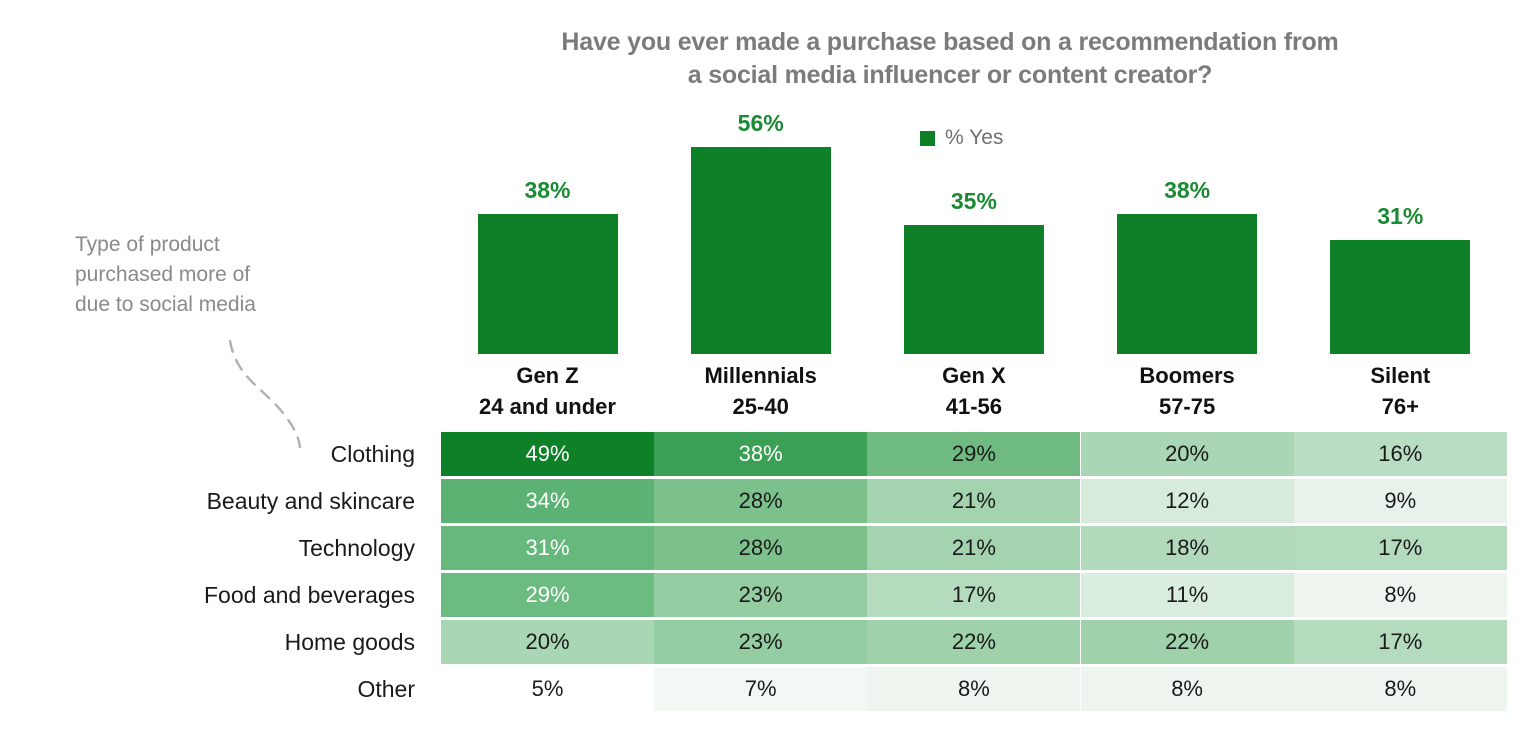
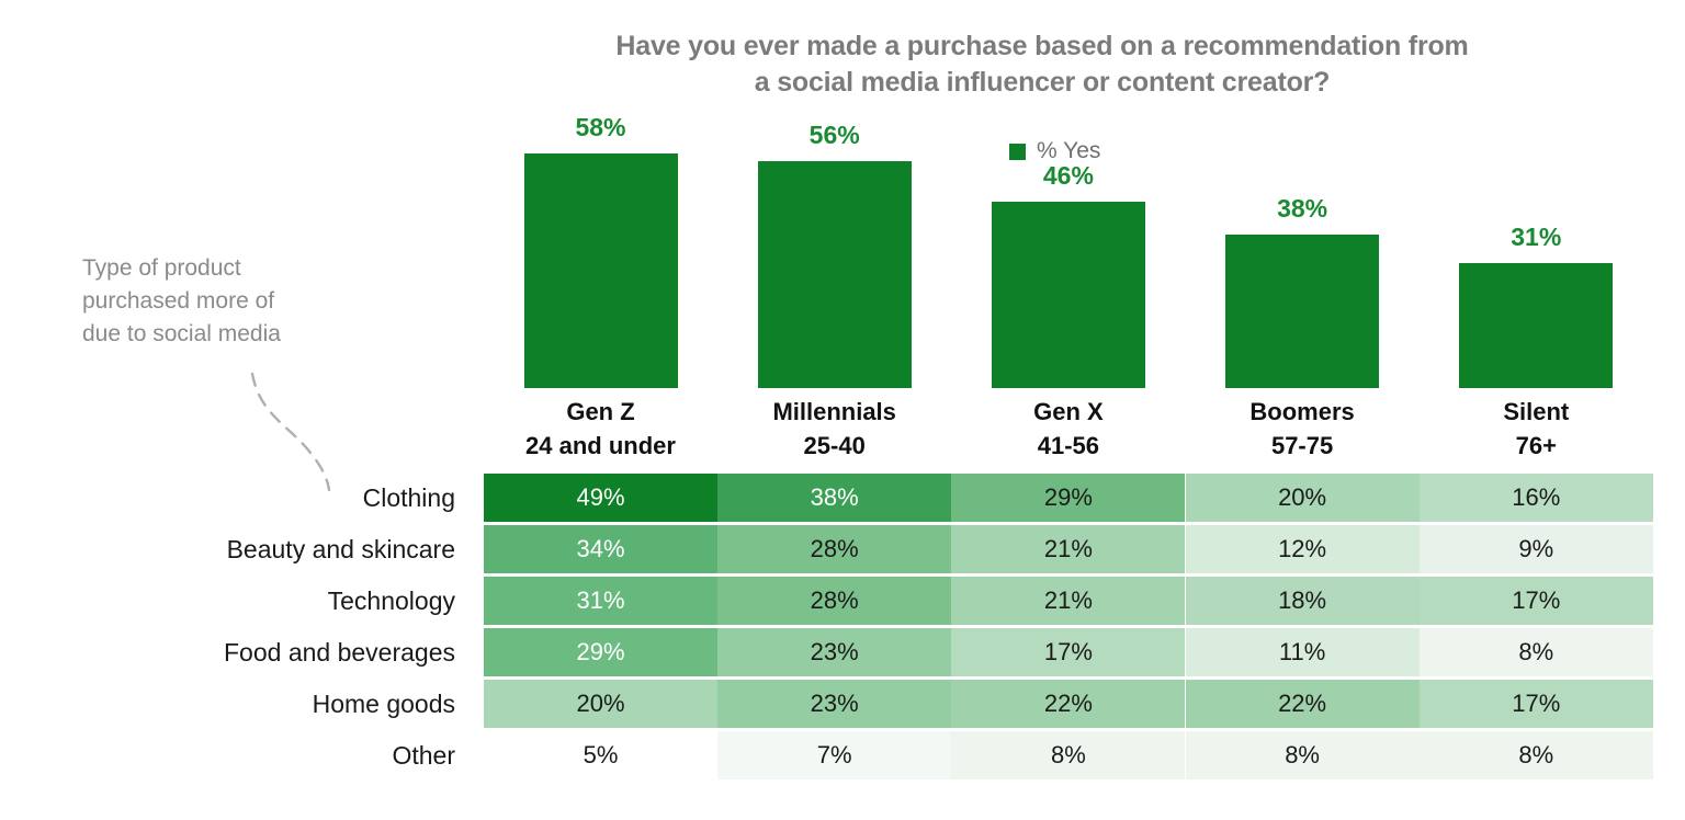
Gen Z: 38% -> 58%
Gen X: 35% -> 46%
